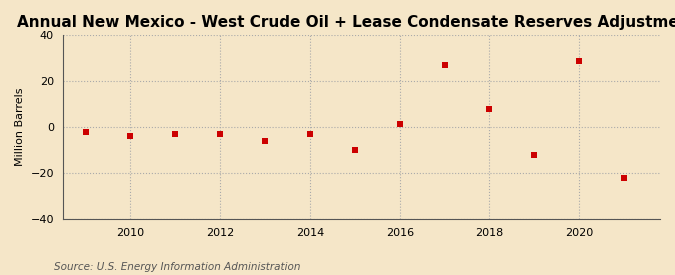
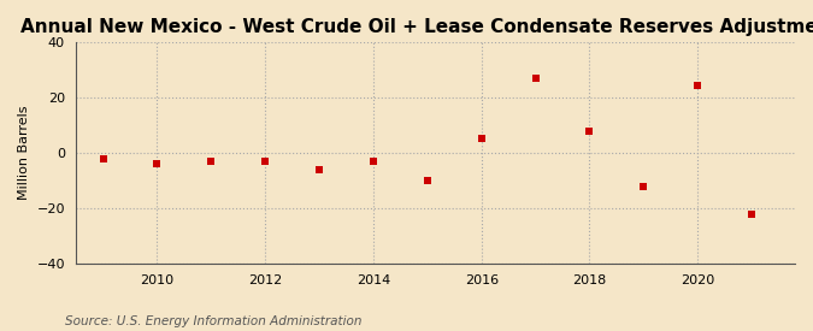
2016: 1.5 -> 5.5
2020: 29.0 -> 24.5
